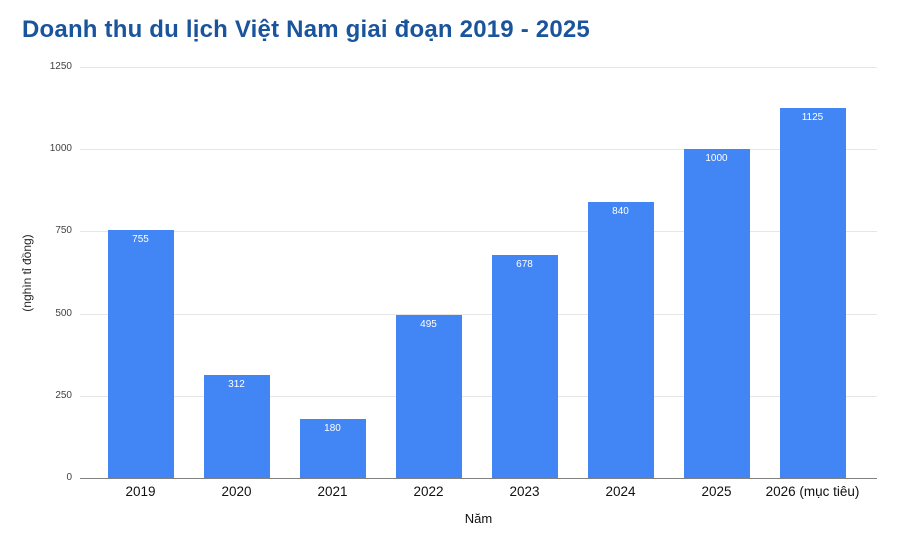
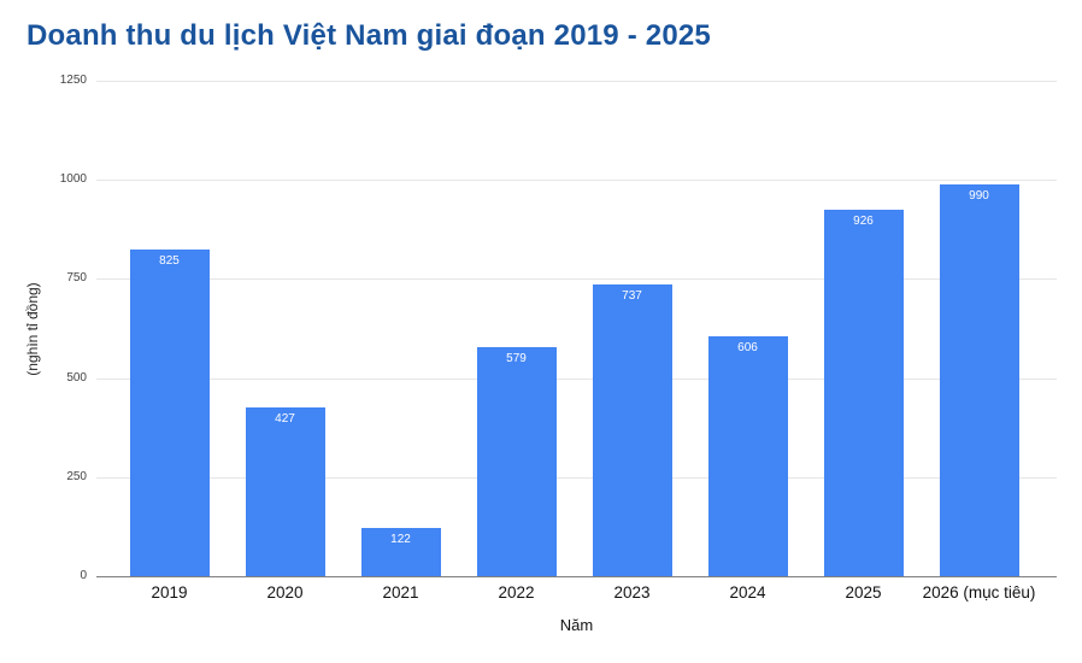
2019: 755 -> 825
2020: 312 -> 427
2021: 180 -> 122
2022: 495 -> 579
2023: 678 -> 737
2024: 840 -> 606
2025: 1000 -> 926
2026 (mục tiêu): 1125 -> 990
